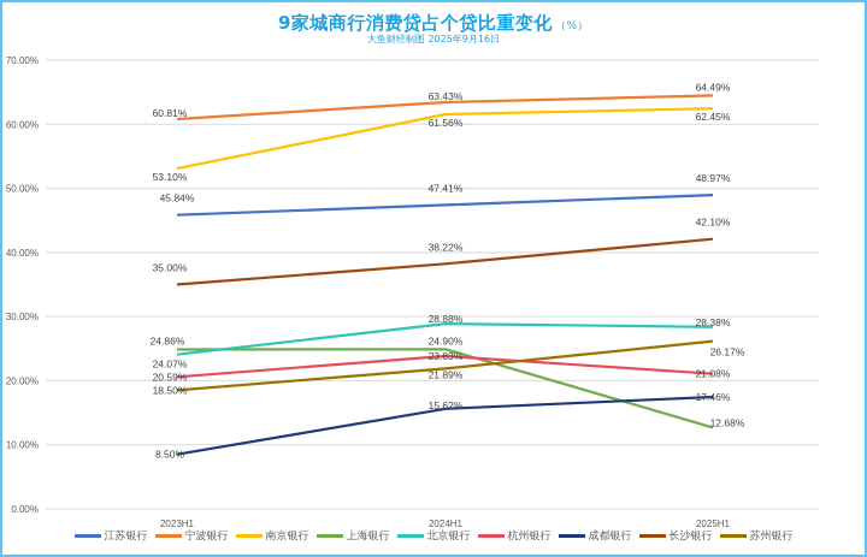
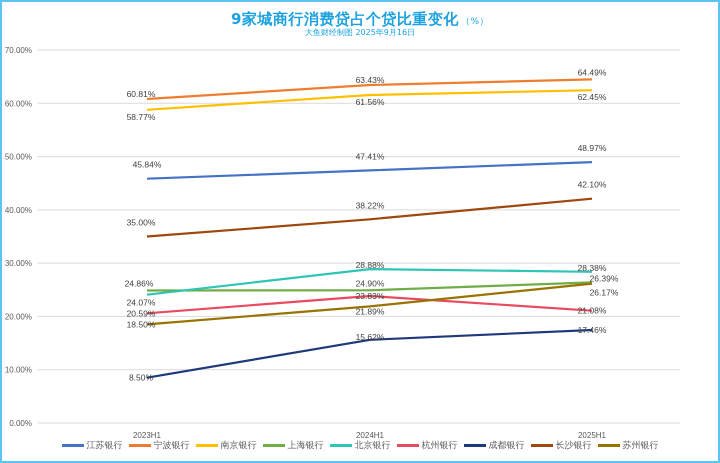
南京银行/2023H1: 53.10% -> 58.77%
上海银行/2025H1: 12.68% -> 26.39%
